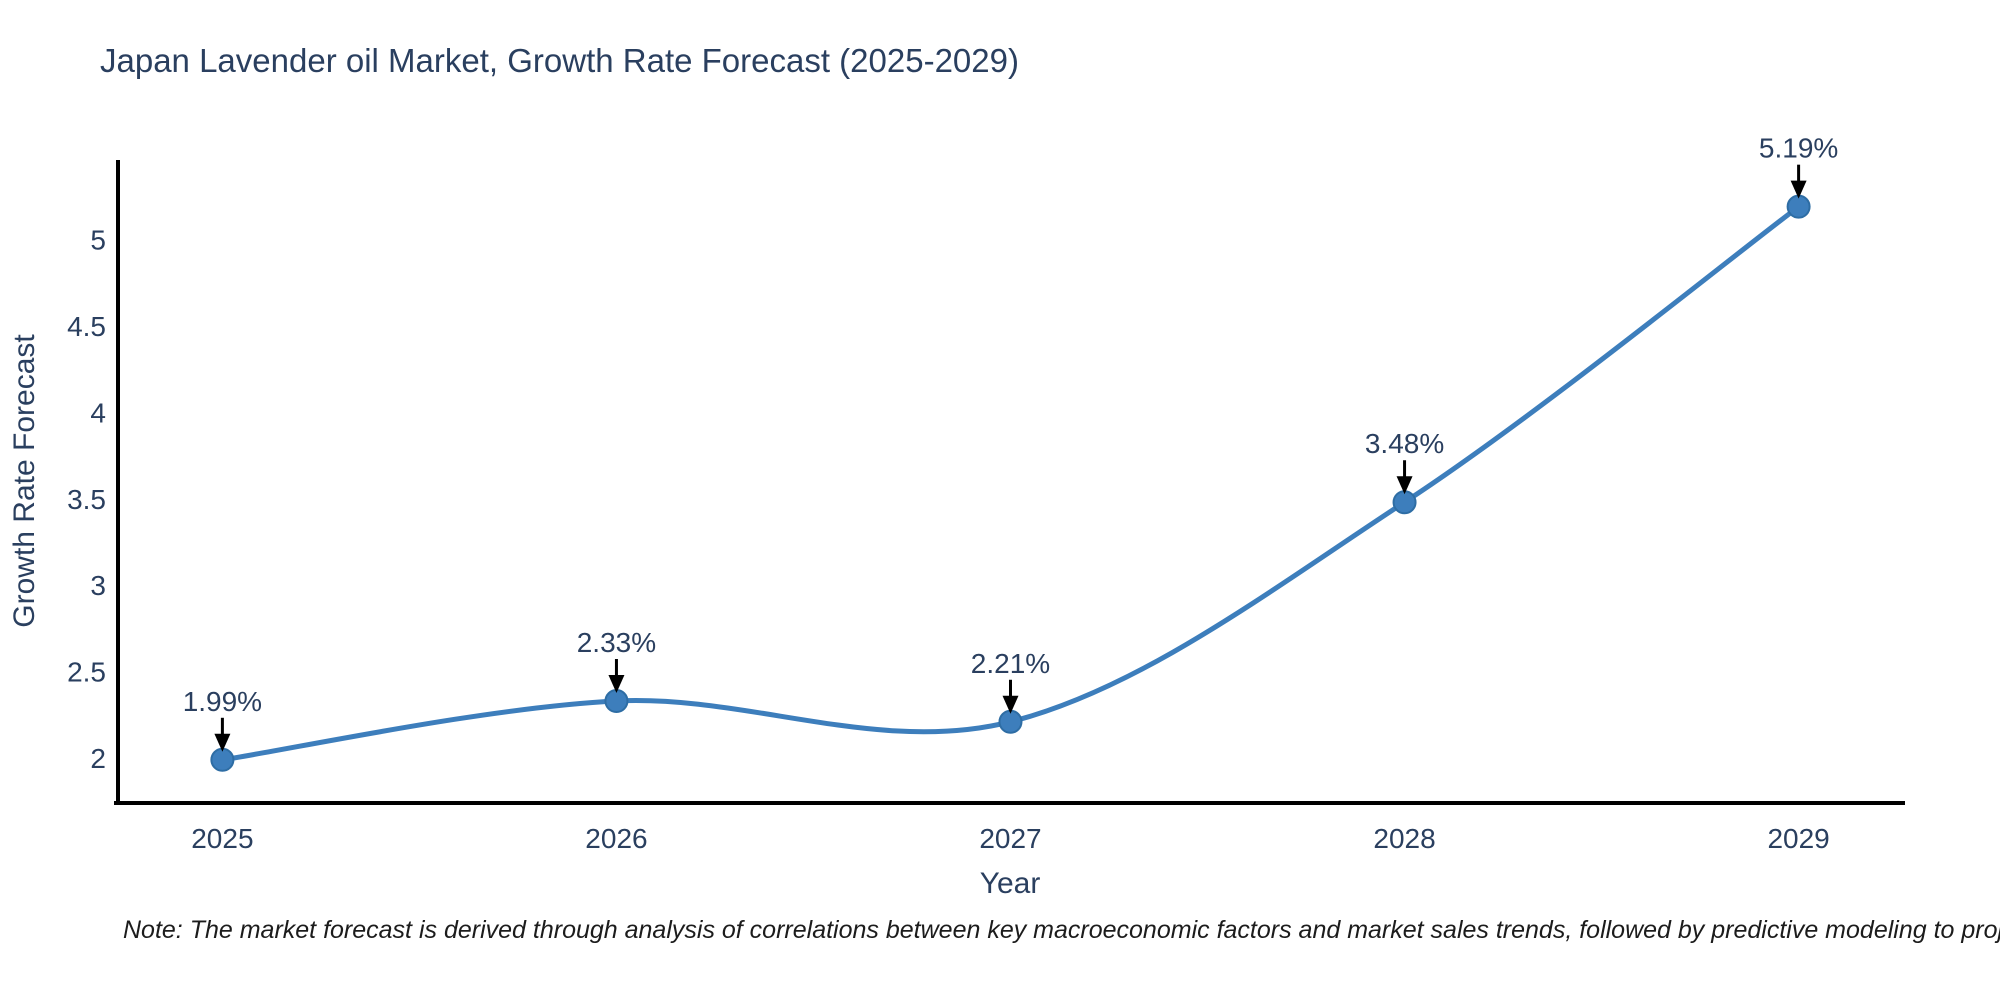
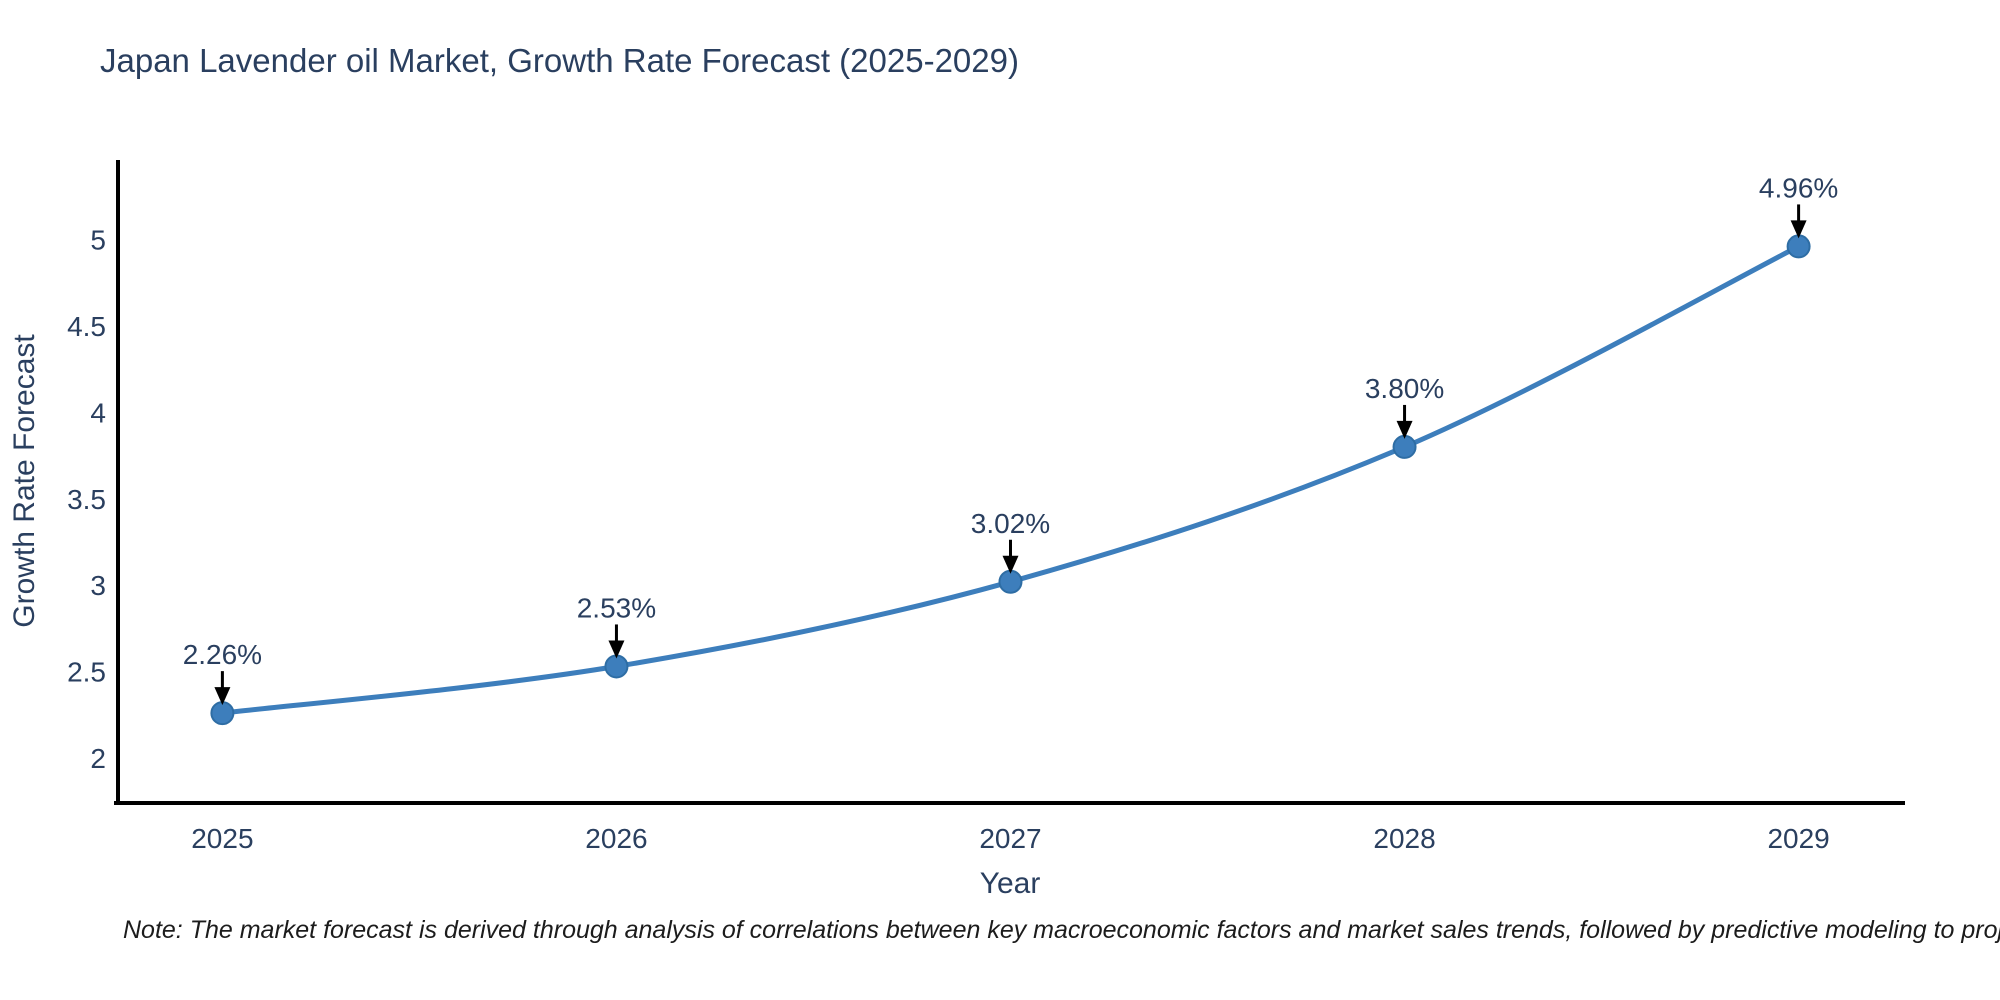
2025: 1.99% -> 2.26%
2026: 2.33% -> 2.53%
2027: 2.21% -> 3.02%
2028: 3.48% -> 3.80%
2029: 5.19% -> 4.96%
